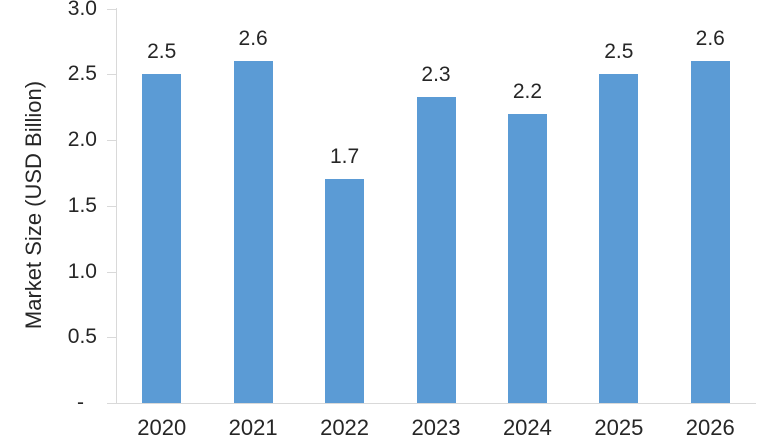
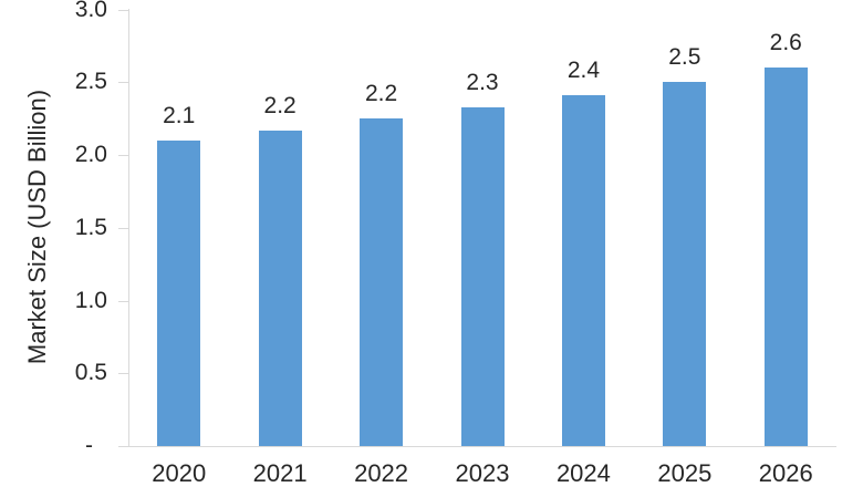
2020: 2.5 -> 2.1
2021: 2.6 -> 2.2
2022: 1.7 -> 2.2
2024: 2.2 -> 2.4
